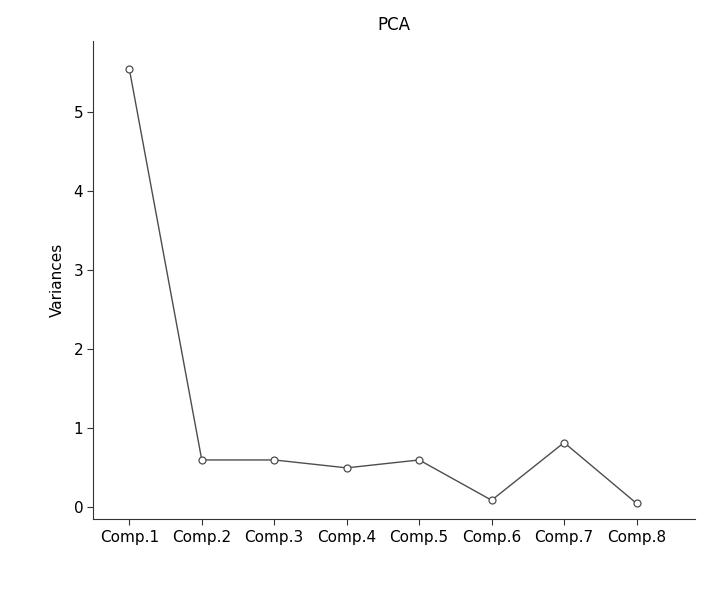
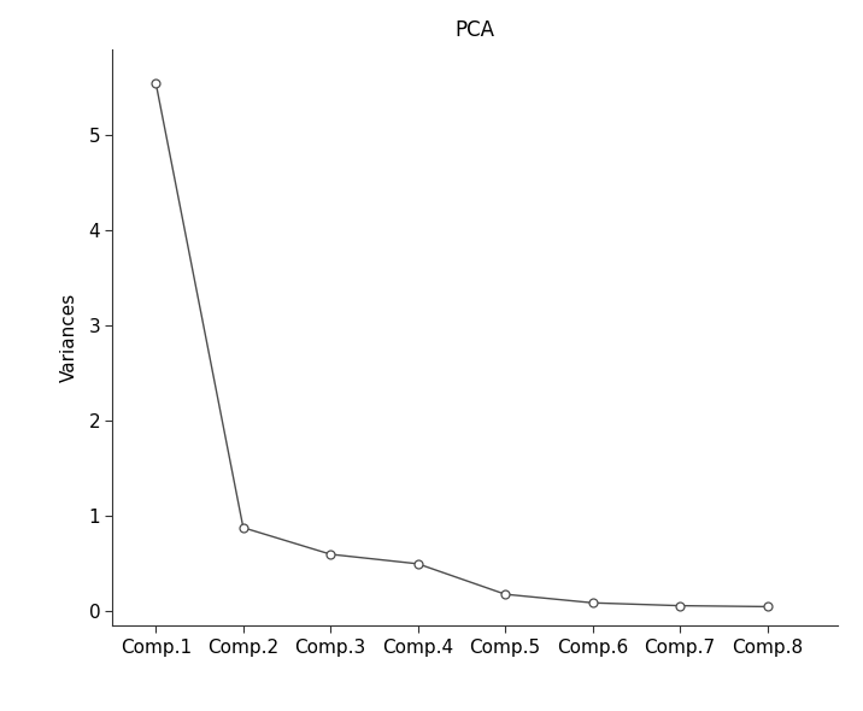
Comp.2: 0.60 -> 0.88
Comp.5: 0.60 -> 0.18
Comp.7: 0.82 -> 0.06
